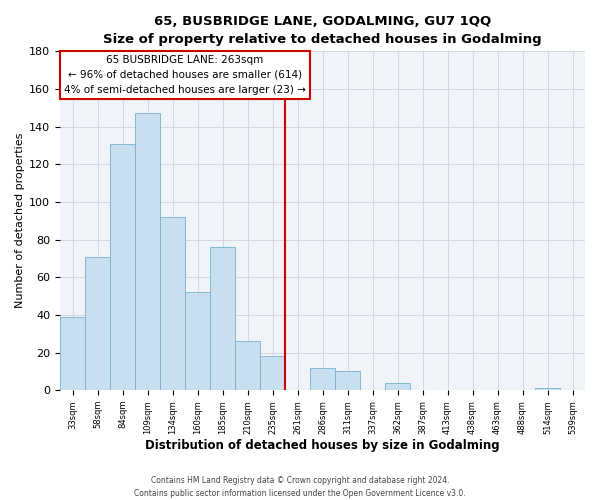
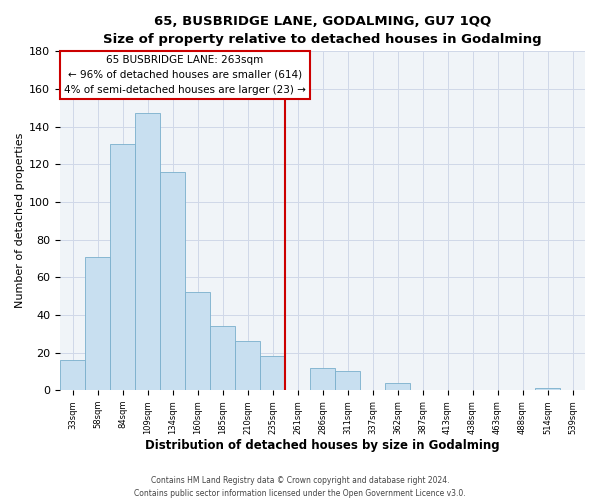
33sqm: 39 -> 16
134sqm: 92 -> 116
185sqm: 76 -> 34
